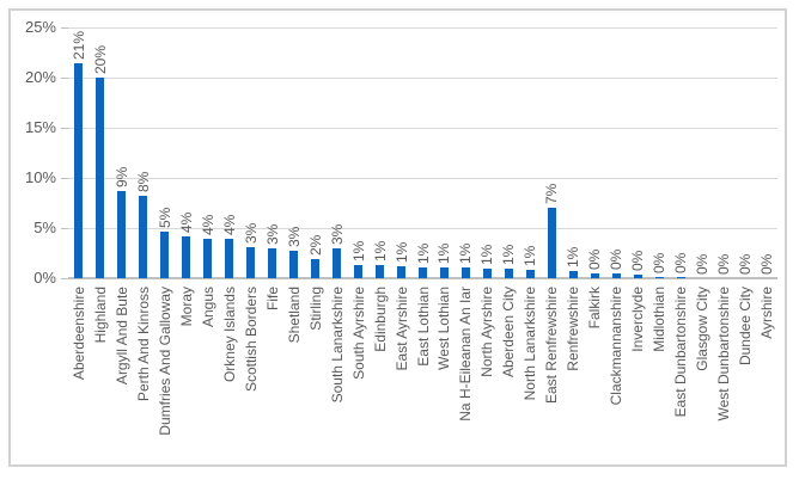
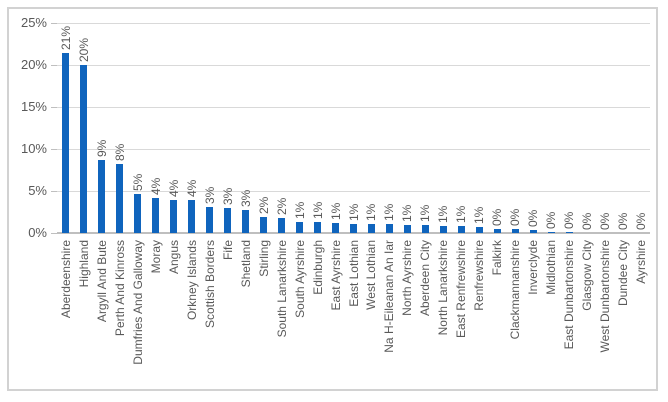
South Lanarkshire: 3% -> 2%
East Renfrewshire: 7% -> 1%
